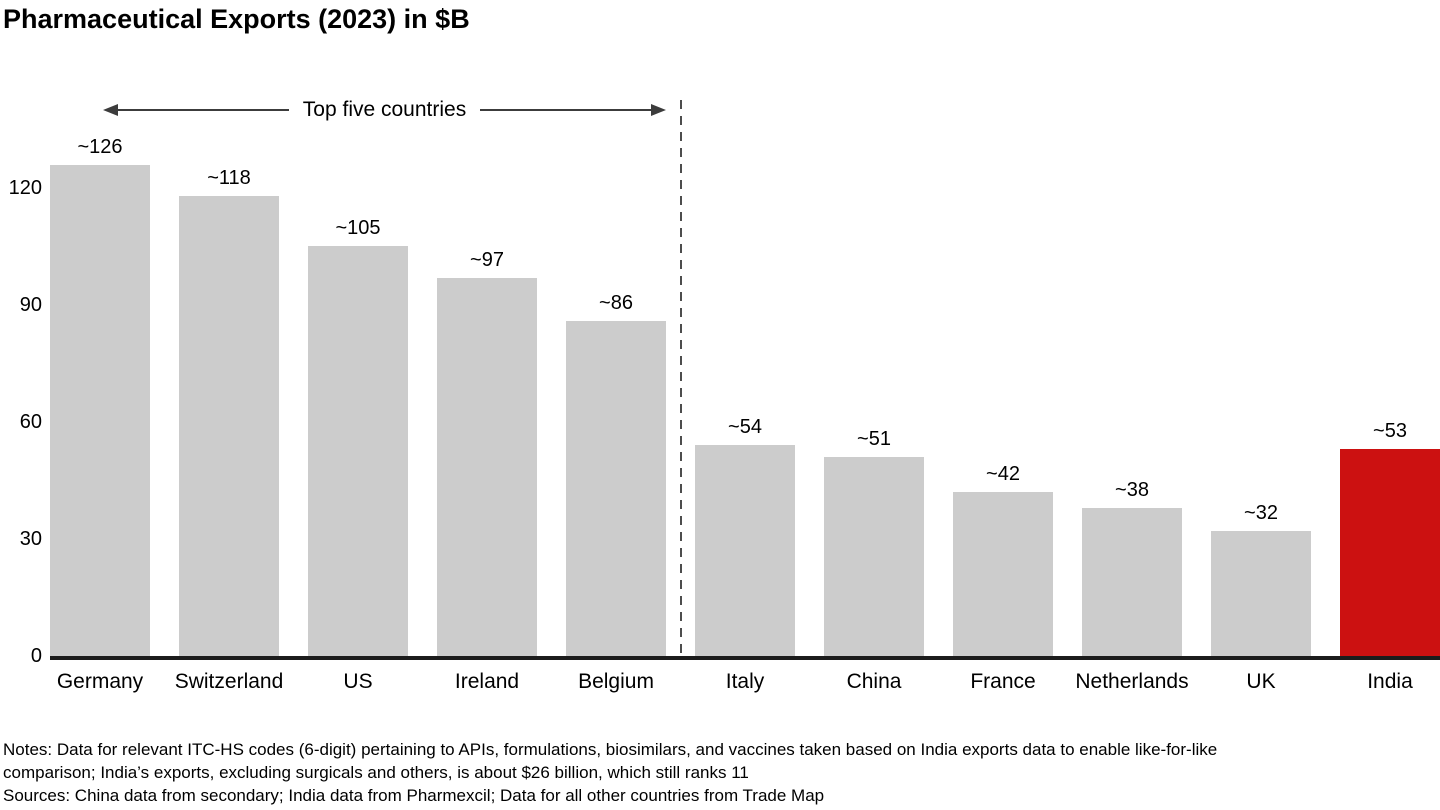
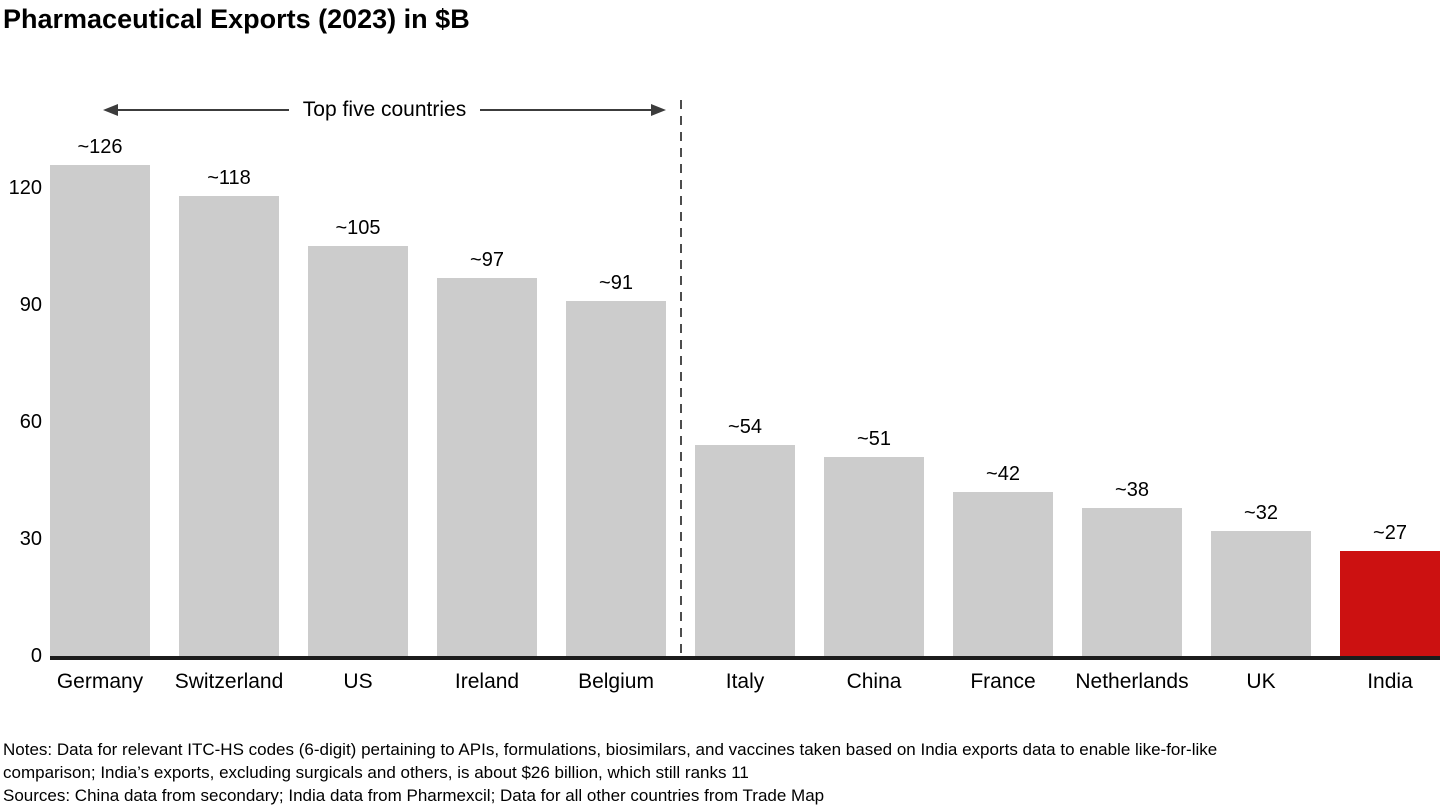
Belgium: 86 -> 91
India: 53 -> 27
